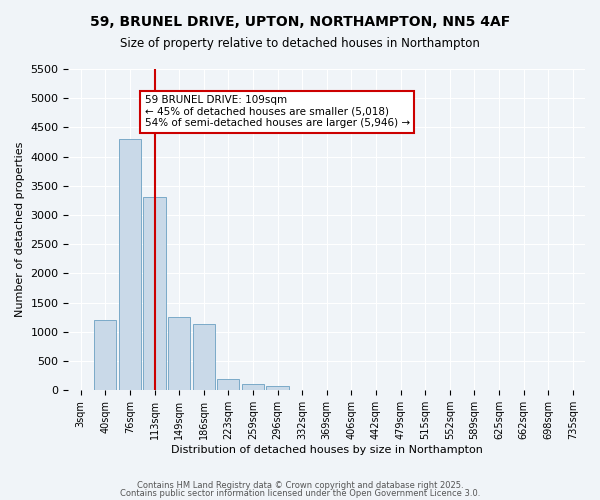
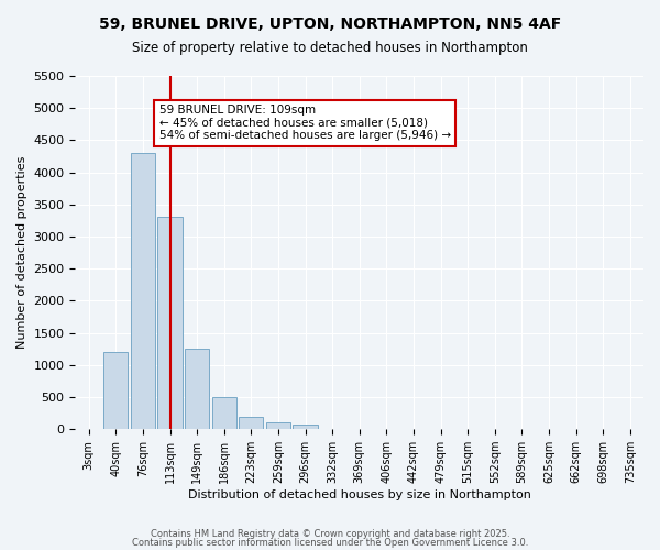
186sqm: 1140 -> 500
